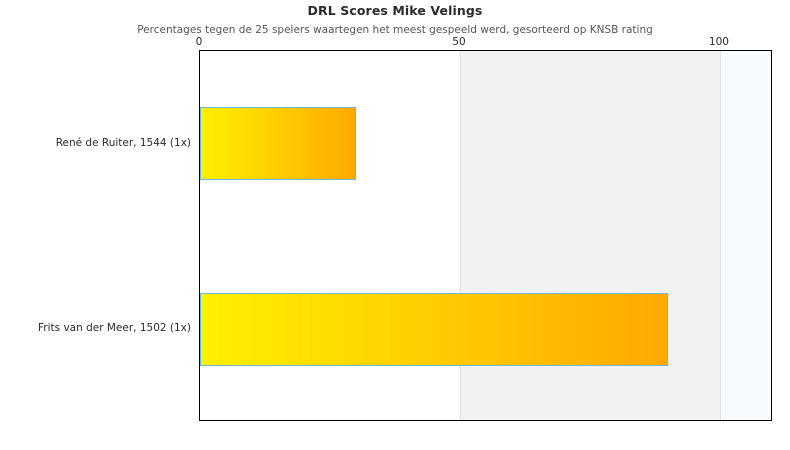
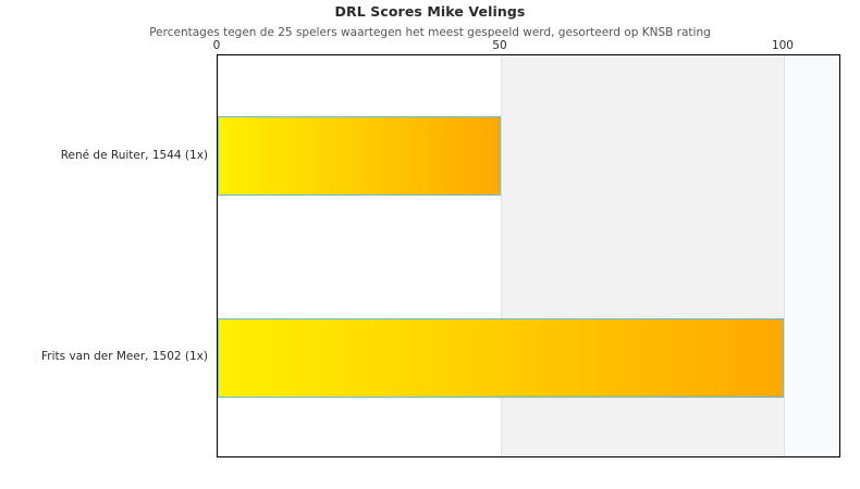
René de Ruiter, 1544 (1x): 30 -> 50
Frits van der Meer, 1502 (1x): 90 -> 100
